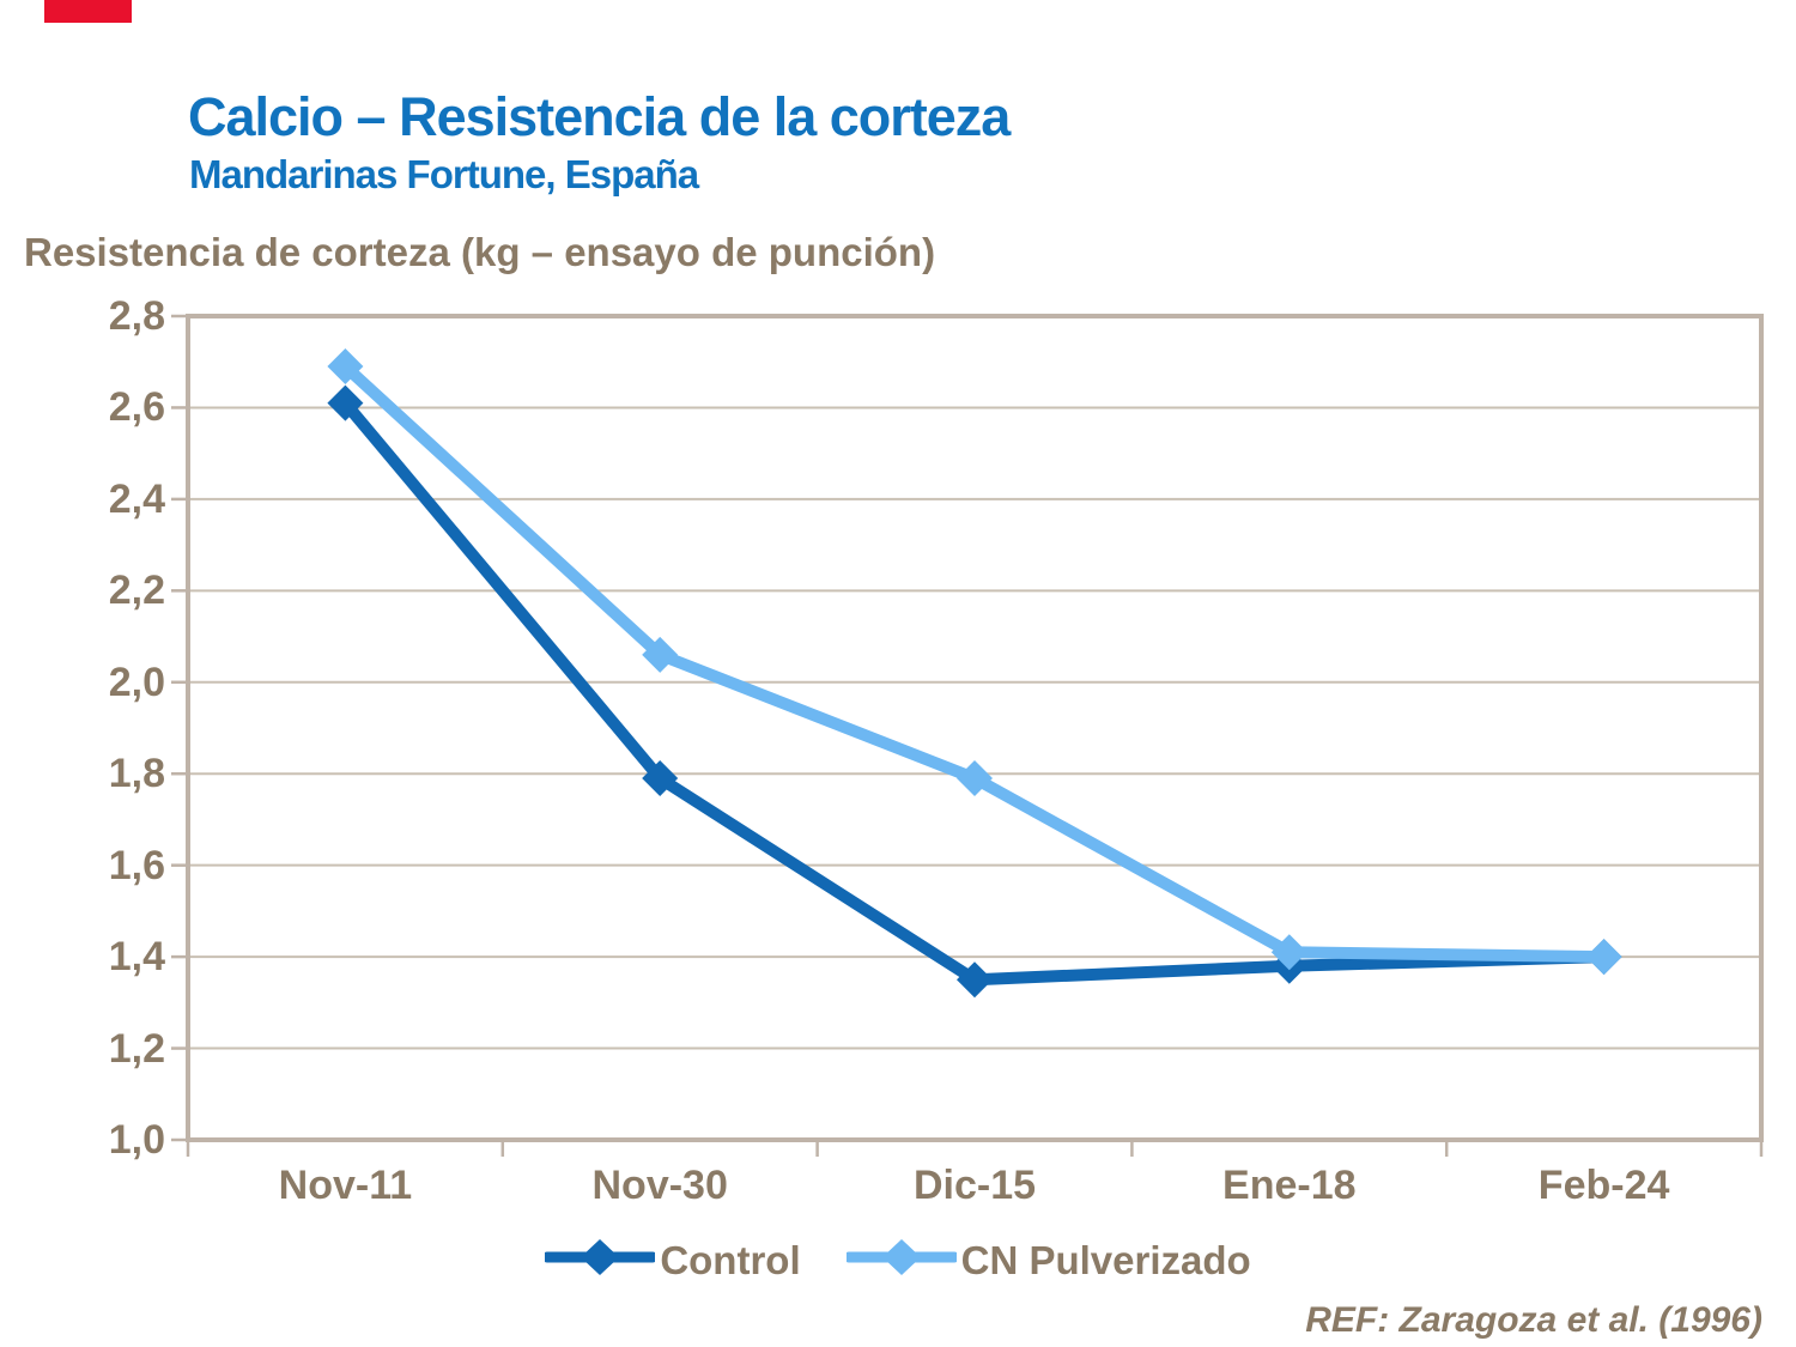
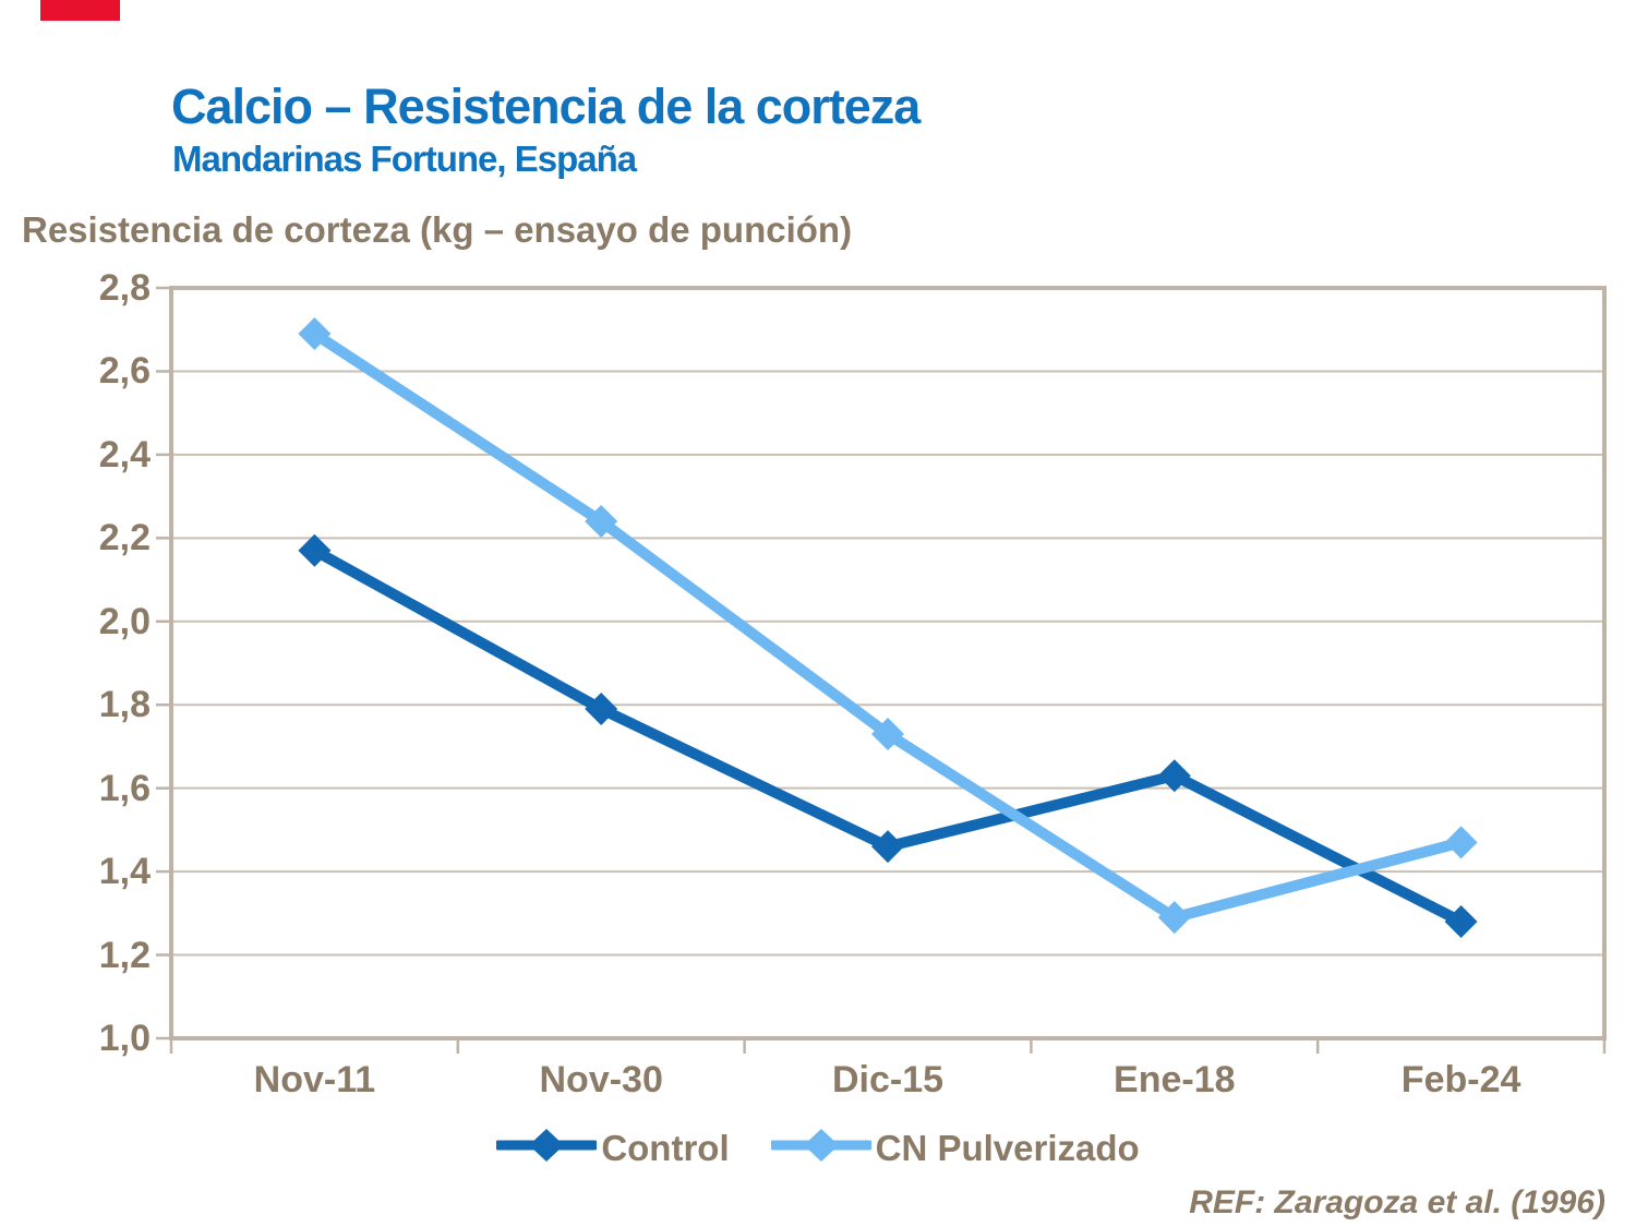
Control/Nov-11: 2,61 -> 2,17
CN Pulverizado/Nov-30: 2,06 -> 2,24
Control/Dic-15: 1,35 -> 1,46
CN Pulverizado/Dic-15: 1,79 -> 1,73
Control/Ene-18: 1,38 -> 1,63
CN Pulverizado/Ene-18: 1,41 -> 1,29
Control/Feb-24: 1,40 -> 1,28
CN Pulverizado/Feb-24: 1,40 -> 1,47
